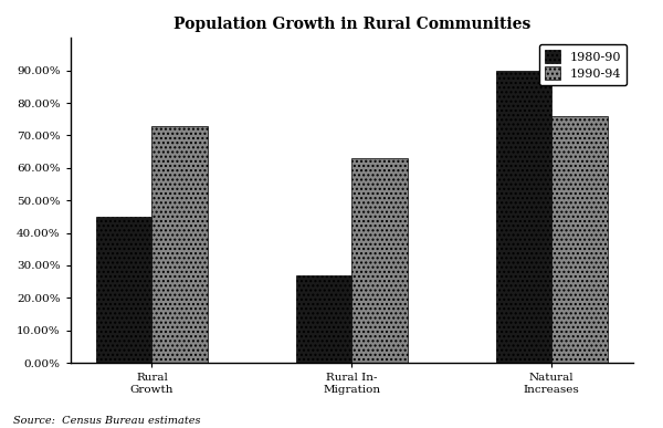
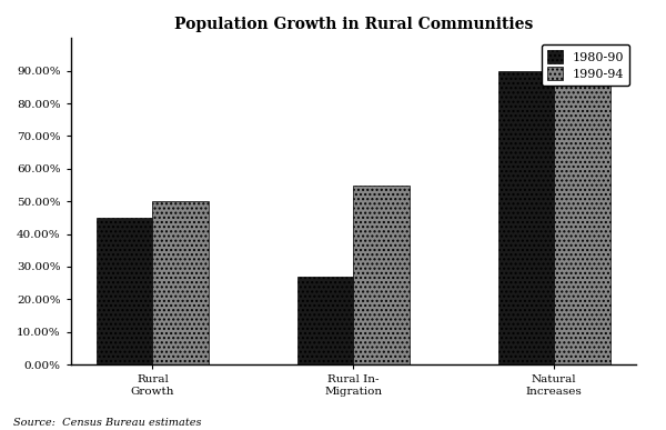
1990-94/Rural Growth: 73% -> 50%
1990-94/Rural In- Migration: 63% -> 55%
1990-94/Natural Increases: 76% -> 86%
